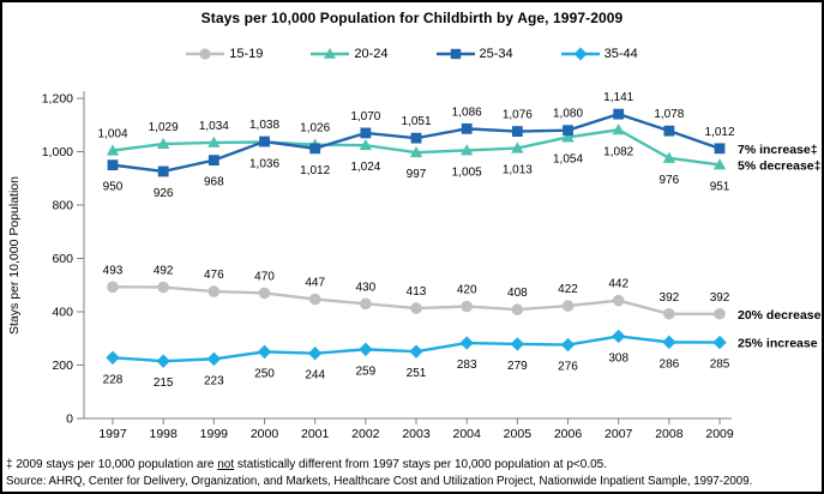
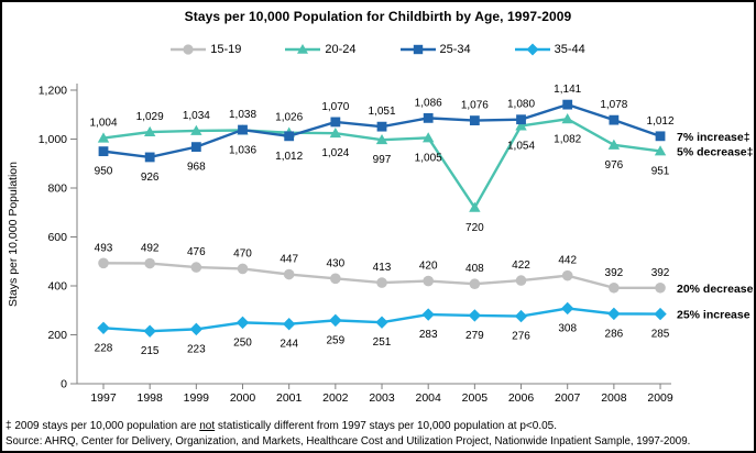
20-24/2005: 1,013 -> 720
